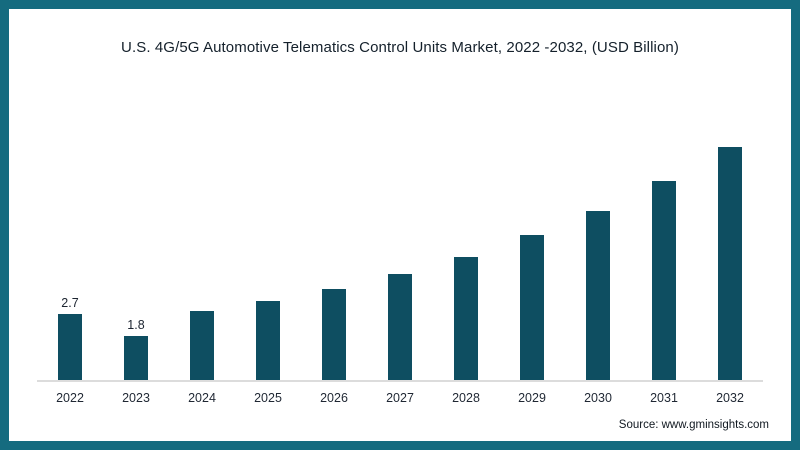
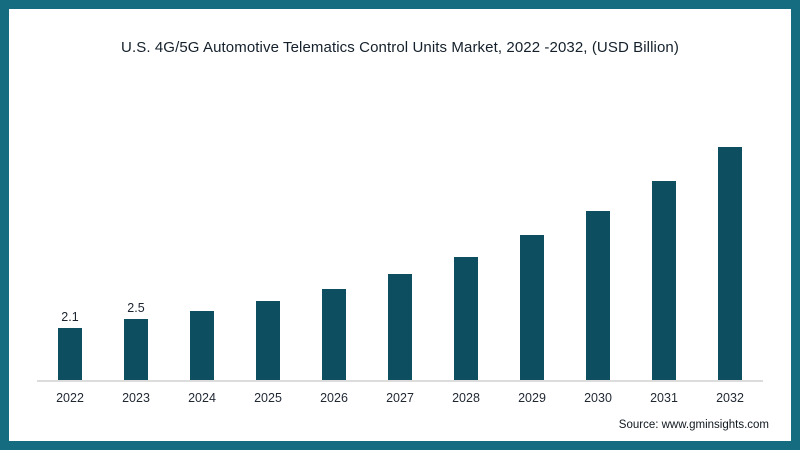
2022: 2.7 -> 2.1
2023: 1.8 -> 2.5
